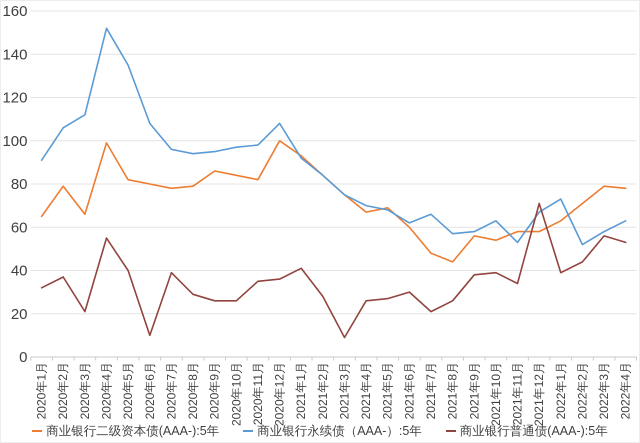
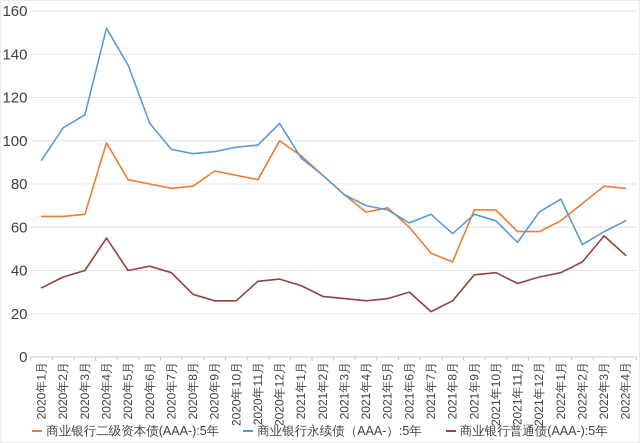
商业银行二级资本债(AAA-):5年/2020年2月: 79 -> 65
商业银行普通债(AAA-):5年/2020年3月: 21 -> 40
商业银行普通债(AAA-):5年/2020年6月: 10 -> 42
商业银行普通债(AAA-):5年/2021年1月: 41 -> 33
商业银行普通债(AAA-):5年/2021年3月: 9 -> 27
商业银行二级资本债(AAA-):5年/2021年9月: 56 -> 68
商业银行永续债（AAA-）:5年/2021年9月: 58 -> 66
商业银行二级资本债(AAA-):5年/2021年10月: 54 -> 68
商业银行普通债(AAA-):5年/2021年12月: 71 -> 37
商业银行普通债(AAA-):5年/2022年4月: 53 -> 47
